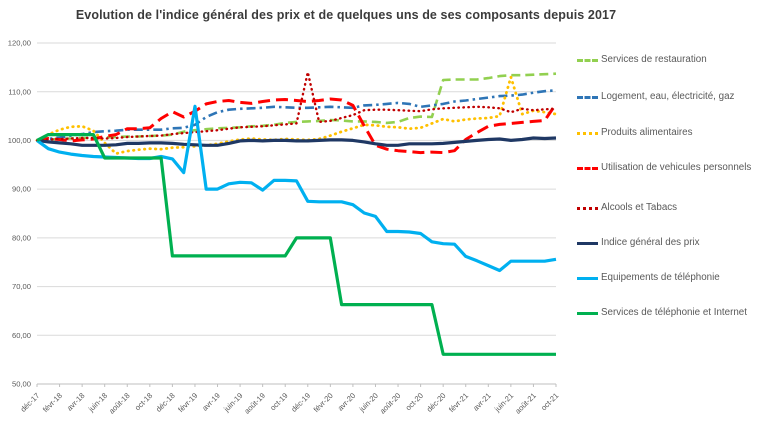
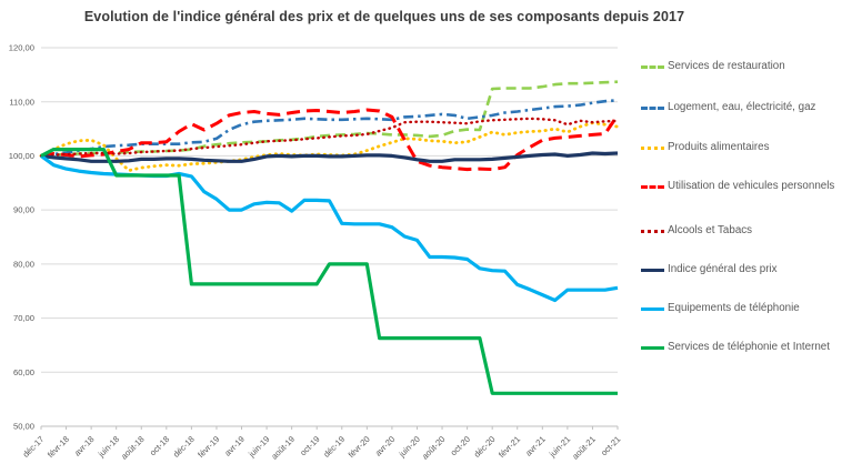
Equipements de téléphonie/févr-19: 107 -> 92
Alcools et Tabacs/déc-19: 114 -> 104
Produits alimentaires/juin-21: 113 -> 104
